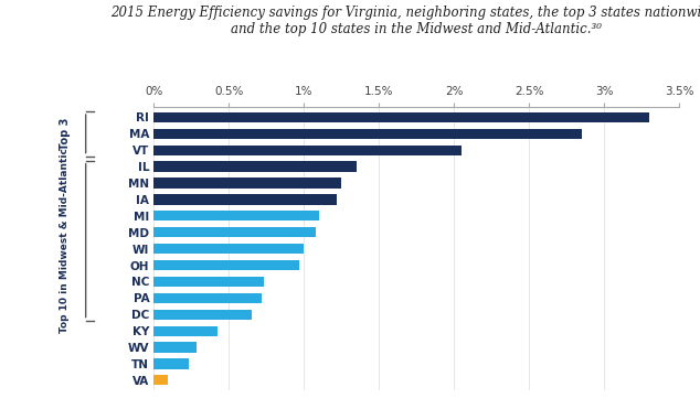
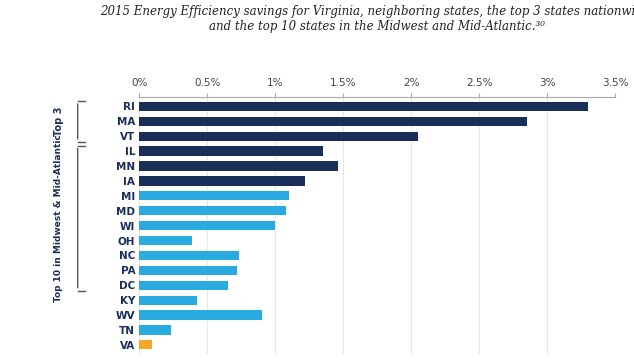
MN: 1.25% -> 1.46%
OH: 0.97% -> 0.39%
WV: 0.28% -> 0.90%
